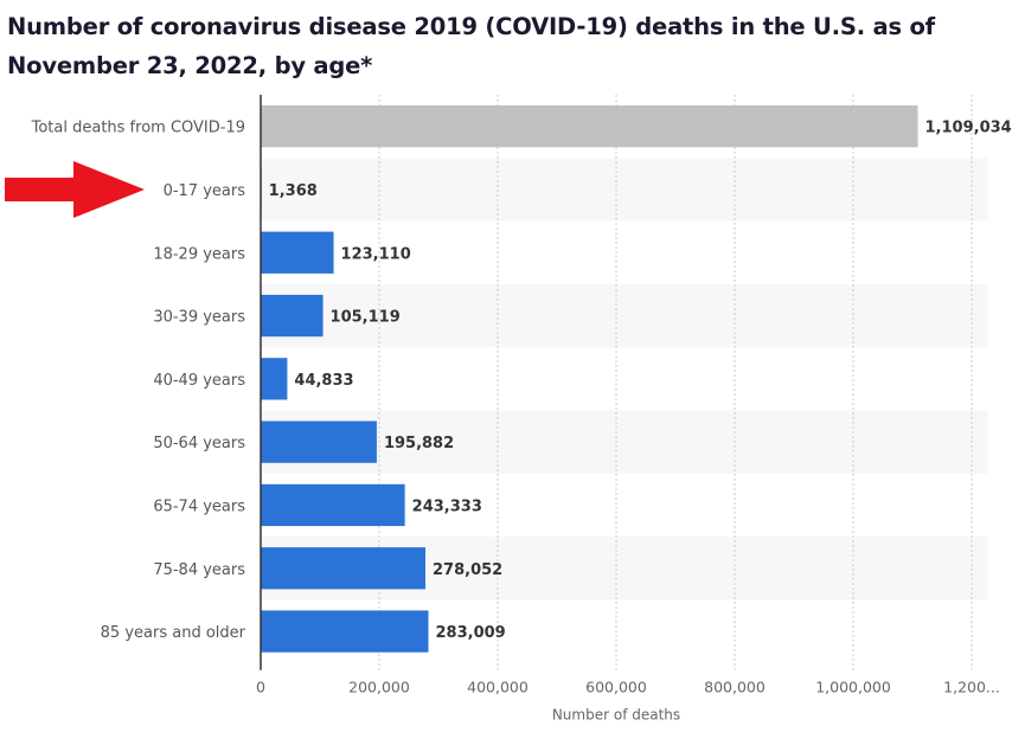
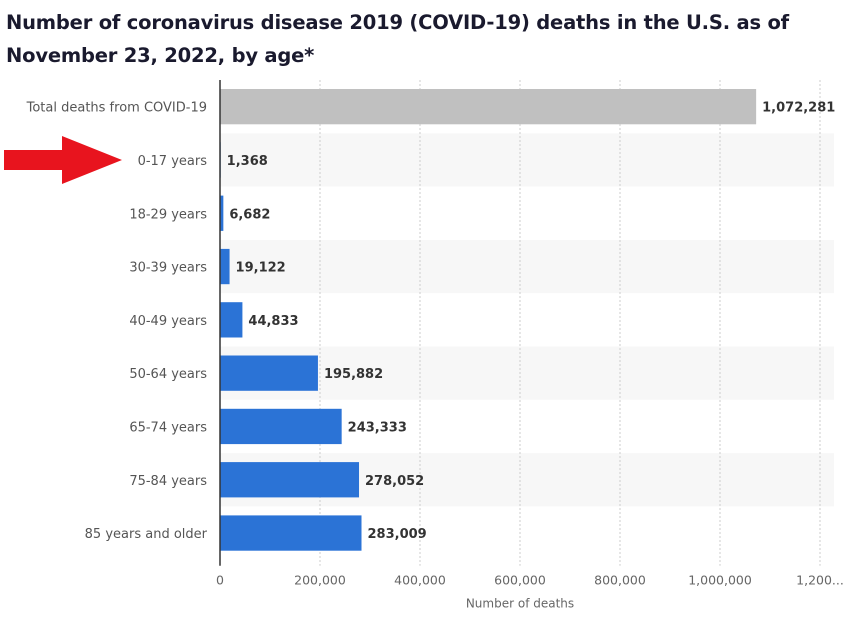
Total deaths from COVID-19: 1,109,034 -> 1,072,281
18-29 years: 123,110 -> 6,682
30-39 years: 105,119 -> 19,122
